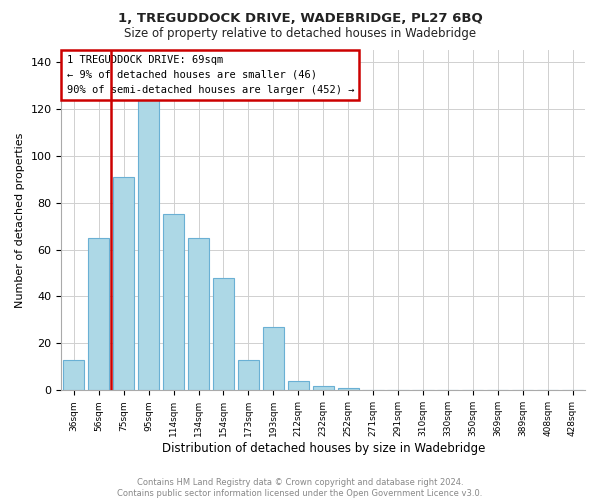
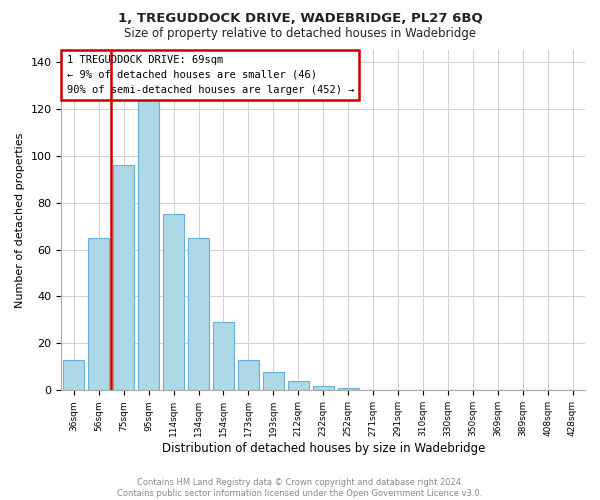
75sqm: 91 -> 96
154sqm: 48 -> 29
193sqm: 27 -> 8
